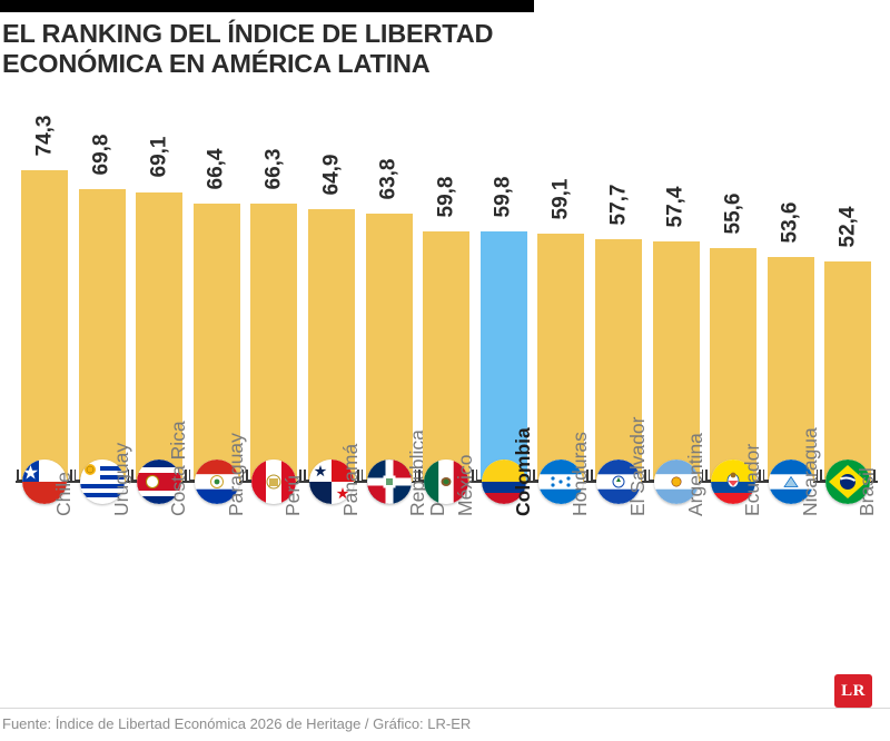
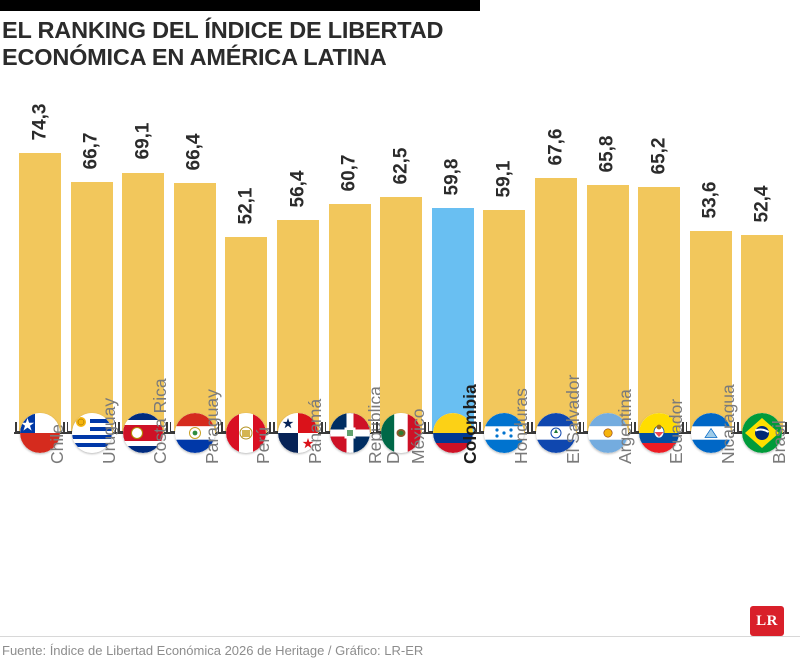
Uruguay: 69,8 -> 66,7
Perú: 66,3 -> 52,1
Panamá: 64,9 -> 56,4
República Dominicana: 63,8 -> 60,7
México: 59,8 -> 62,5
El Salvador: 57,7 -> 67,6
Argentina: 57,4 -> 65,8
Ecuador: 55,6 -> 65,2
